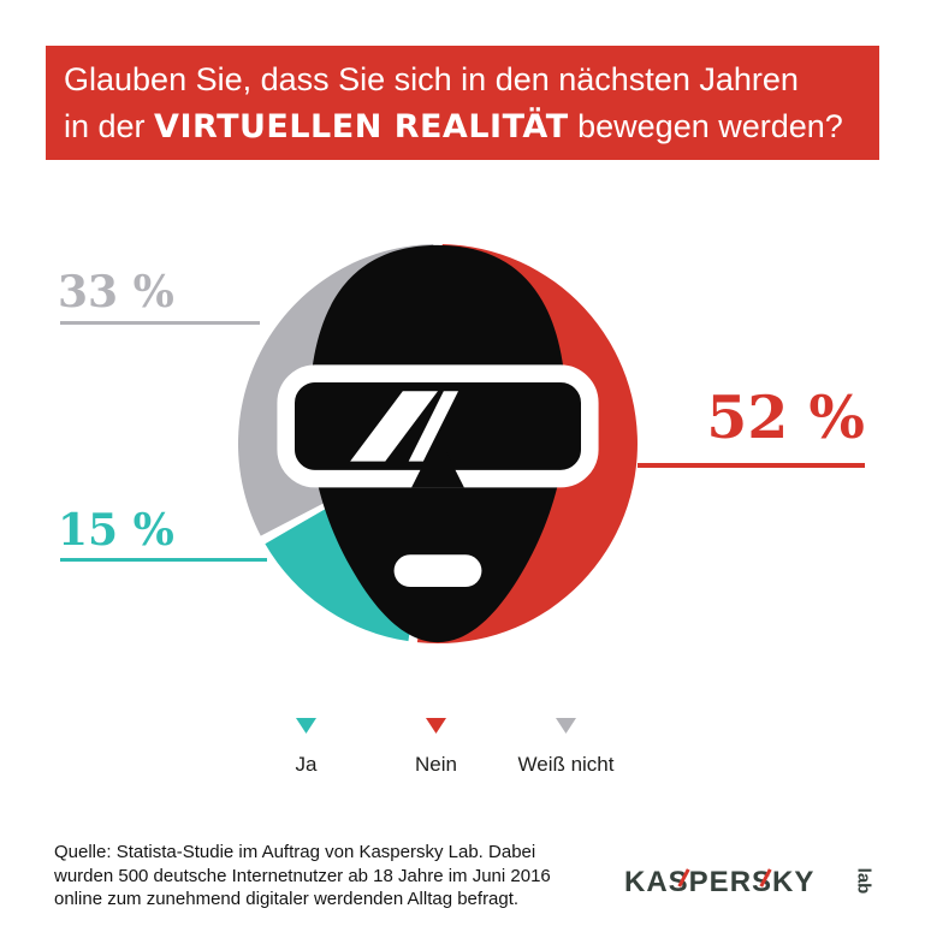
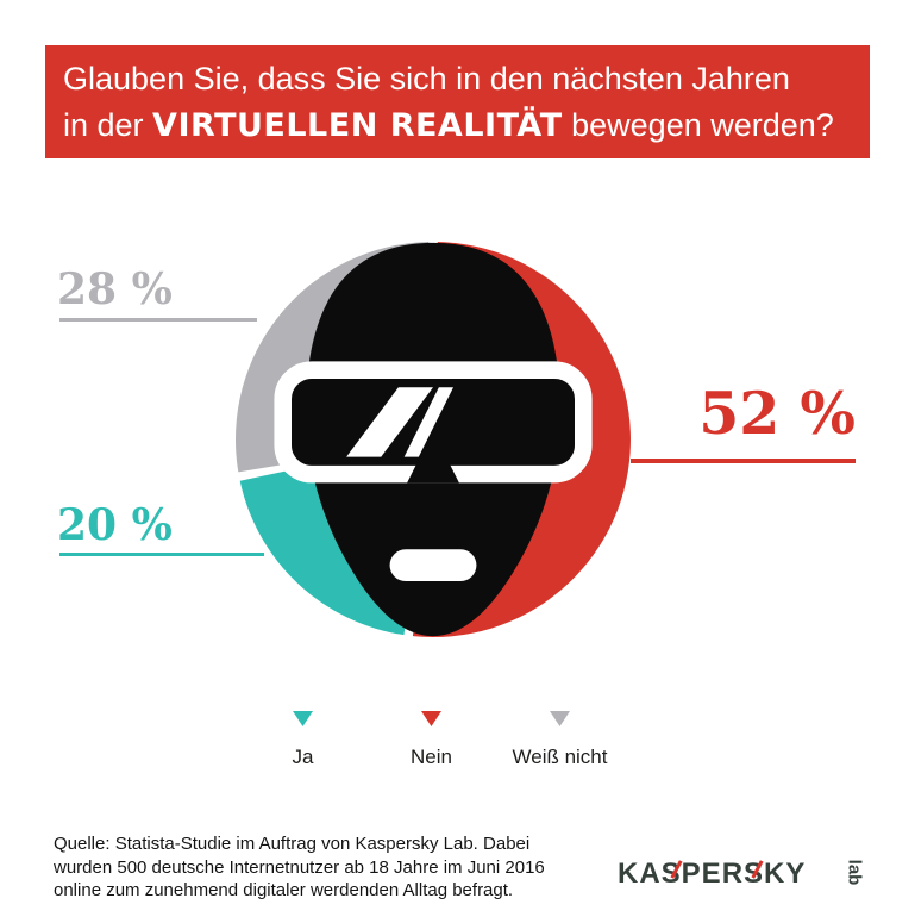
Ja: 15 -> 20
Weiß nicht: 33 -> 28
